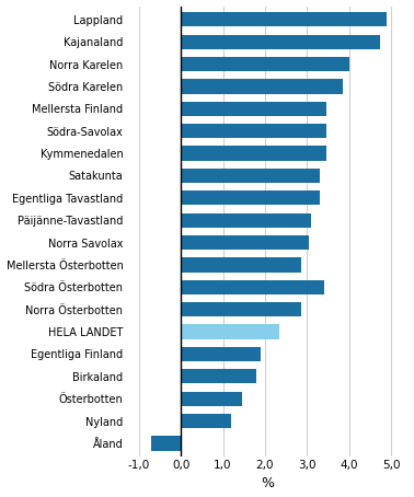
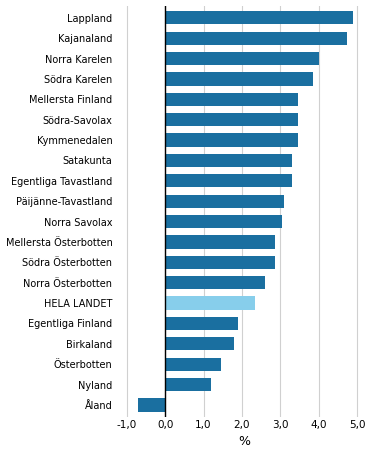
Södra Österbotten: 3,40 -> 2,85
Norra Österbotten: 2,85 -> 2,60
